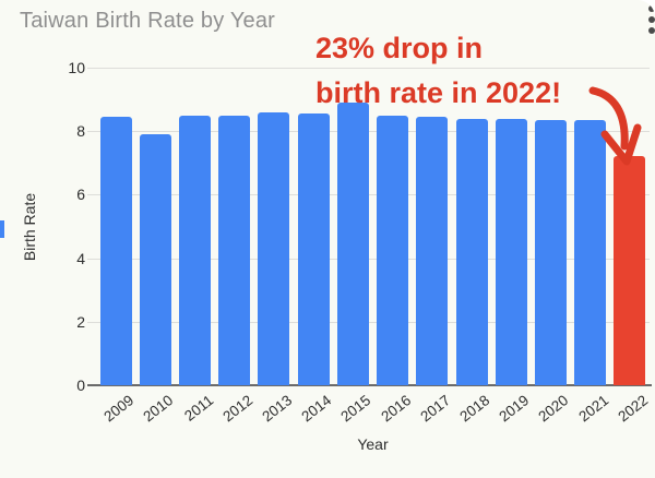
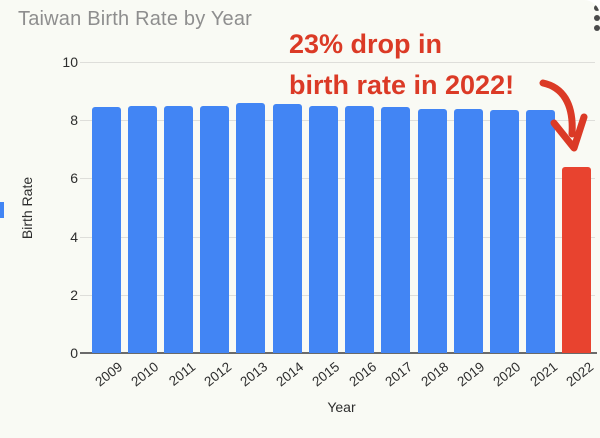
2010: 7.9 -> 8.5
2015: 8.9 -> 8.5
2022: 7.2 -> 6.4
